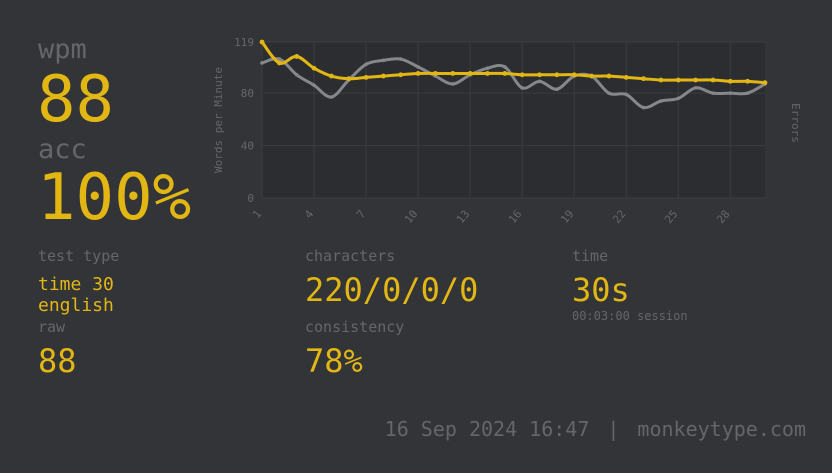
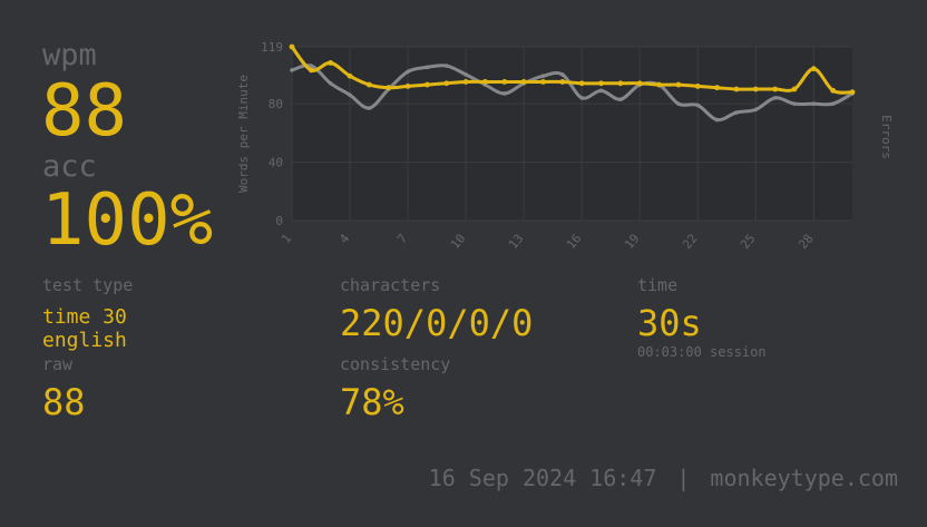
wpm/28: 89 -> 104
